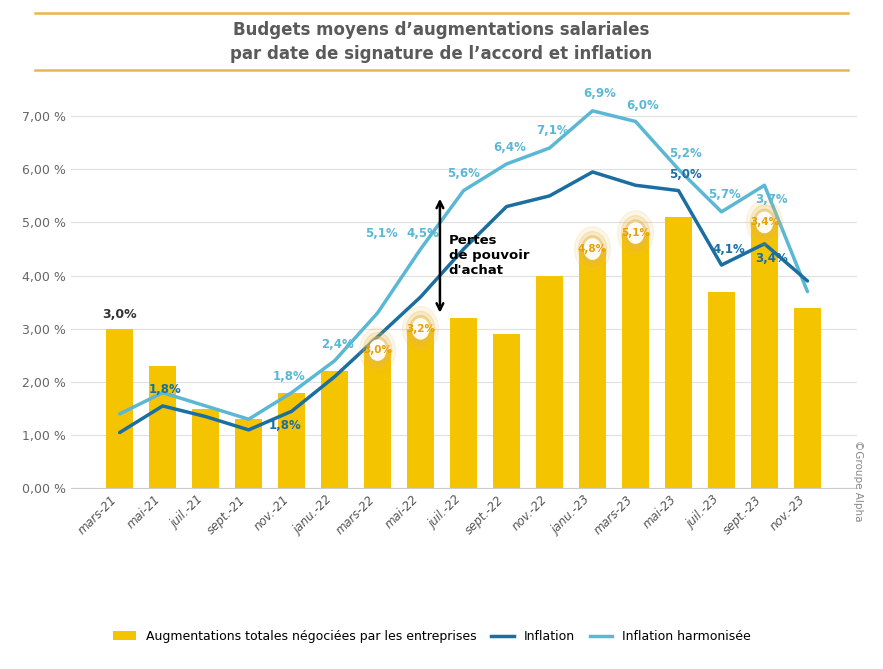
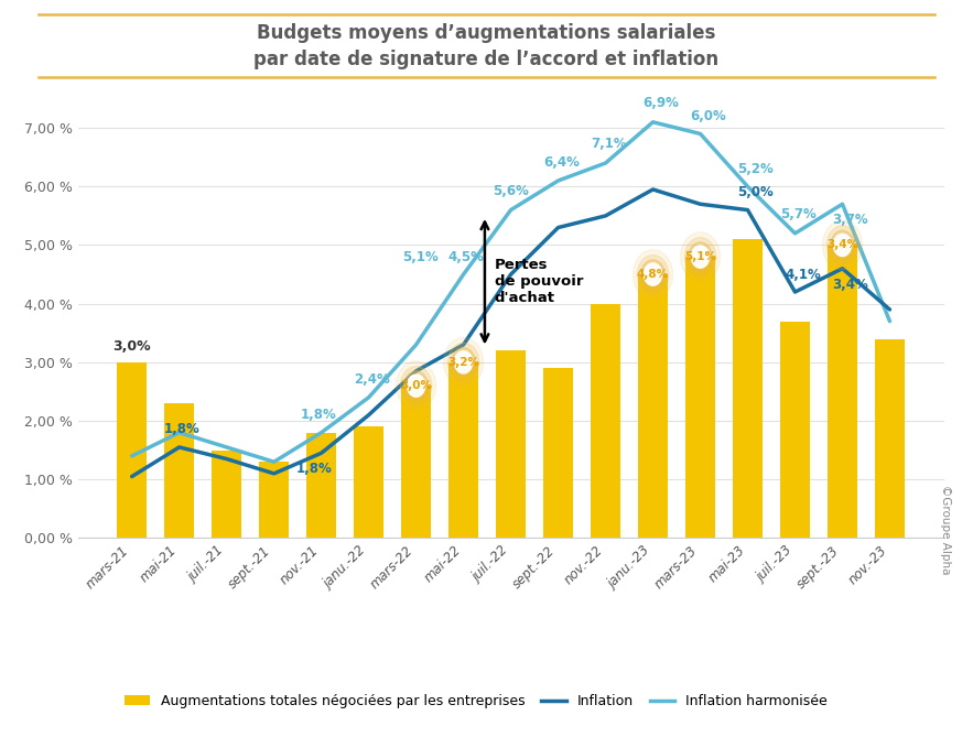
Augmentations totales négociées par les entreprises/janu.-22: 2,2 % -> 1,9 %
Inflation/mai-22: 3,60 % -> 3,30 %
